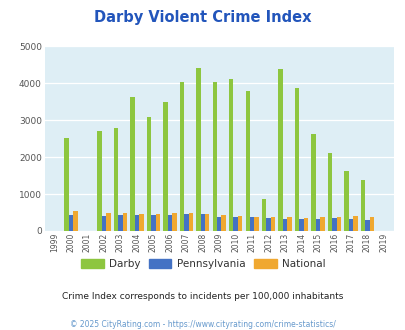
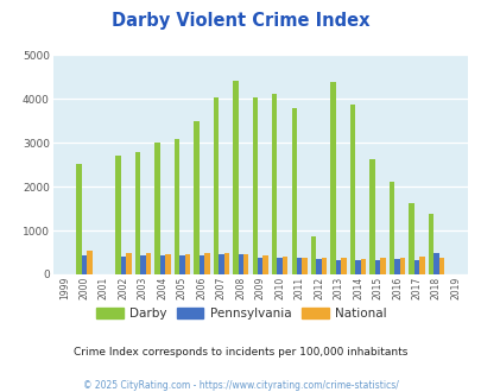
Darby/2004: 3620 -> 3000
Pennsylvania/2018: 300 -> 500
